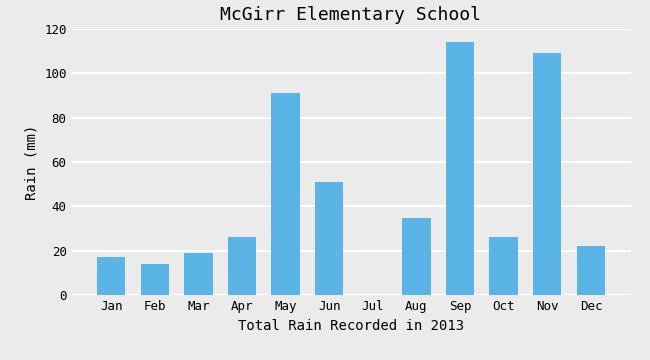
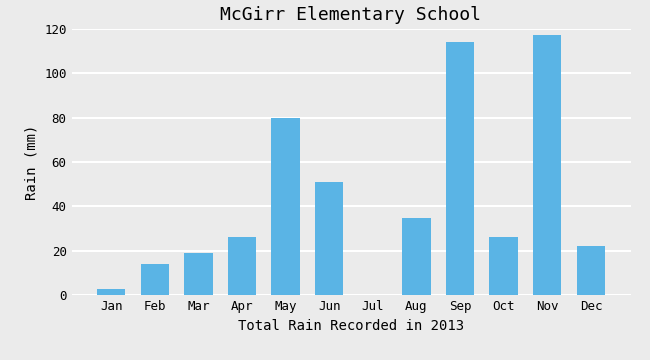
Jan: 17 -> 3
May: 91 -> 80
Nov: 109 -> 117
